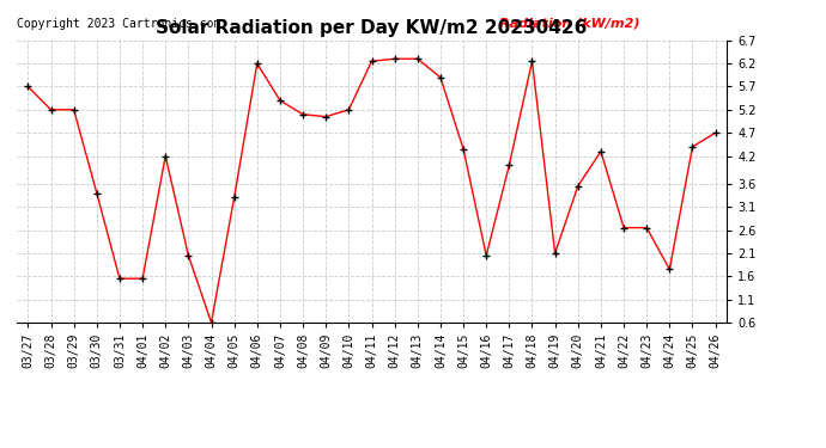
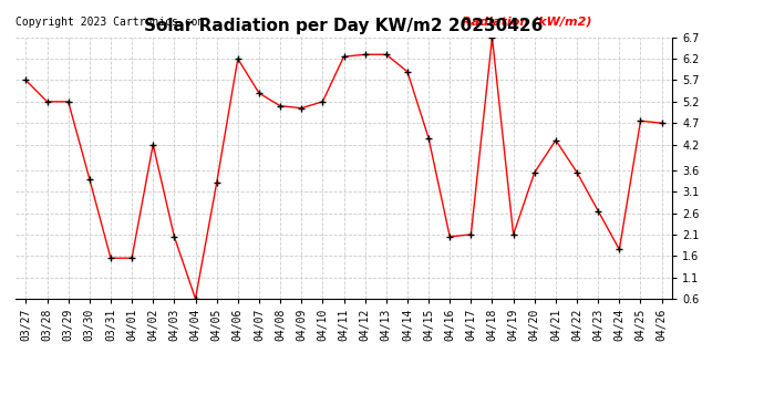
04/17: 4.00 -> 2.10
04/18: 6.25 -> 6.70
04/22: 2.65 -> 3.55
04/25: 4.40 -> 4.75
